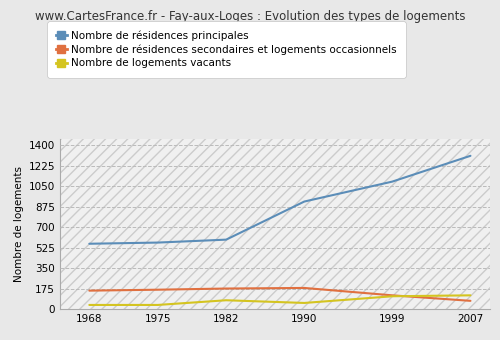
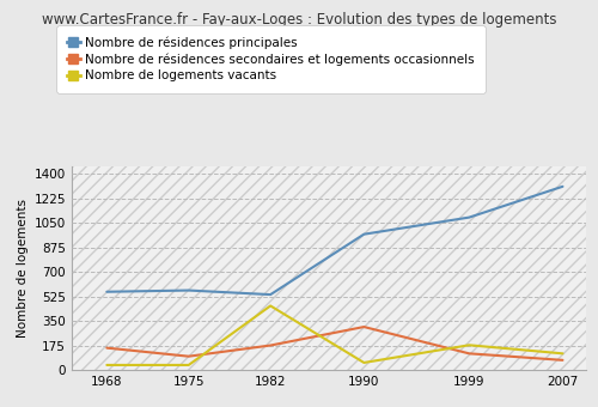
Nombre de résidences secondaires et logements occasionnels/1975: 170 -> 100
Nombre de résidences principales/1982: 600 -> 540
Nombre de logements vacants/1982: 80 -> 460
Nombre de résidences principales/1990: 920 -> 970
Nombre de résidences secondaires et logements occasionnels/1990: 180 -> 310
Nombre de logements vacants/1999: 110 -> 180
